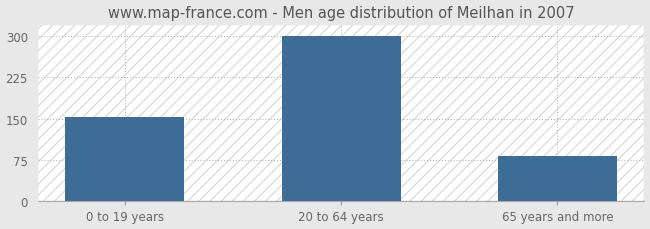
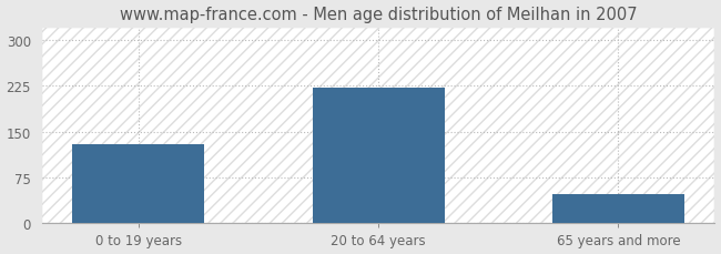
0 to 19 years: 153 -> 130
20 to 64 years: 300 -> 222
65 years and more: 83 -> 48
